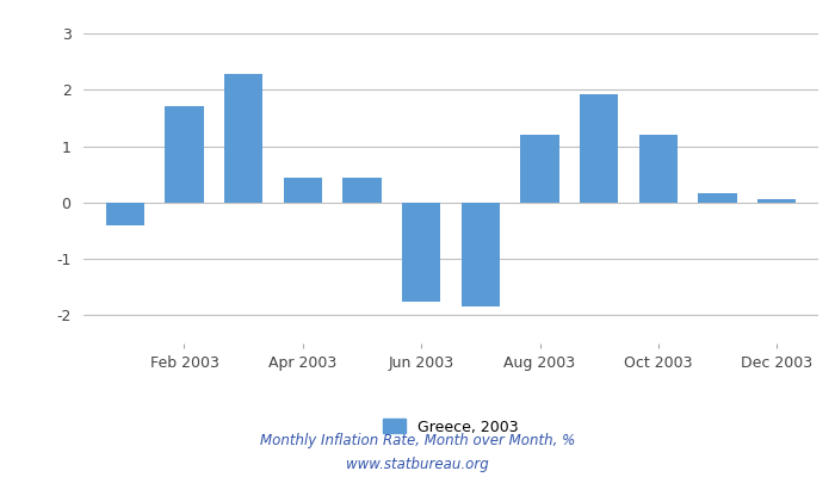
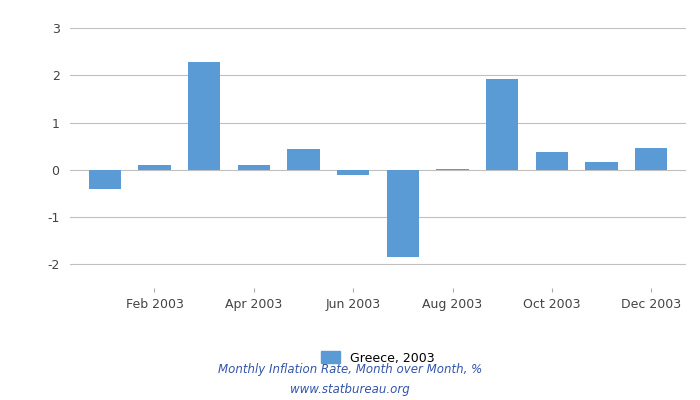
Feb 2003: 1.70 -> 0.11
Apr 2003: 0.45 -> 0.10
Jun 2003: -1.75 -> -0.10
Aug 2003: 1.20 -> 0.02
Oct 2003: 1.20 -> 0.37
Dec 2003: 0.05 -> 0.47
